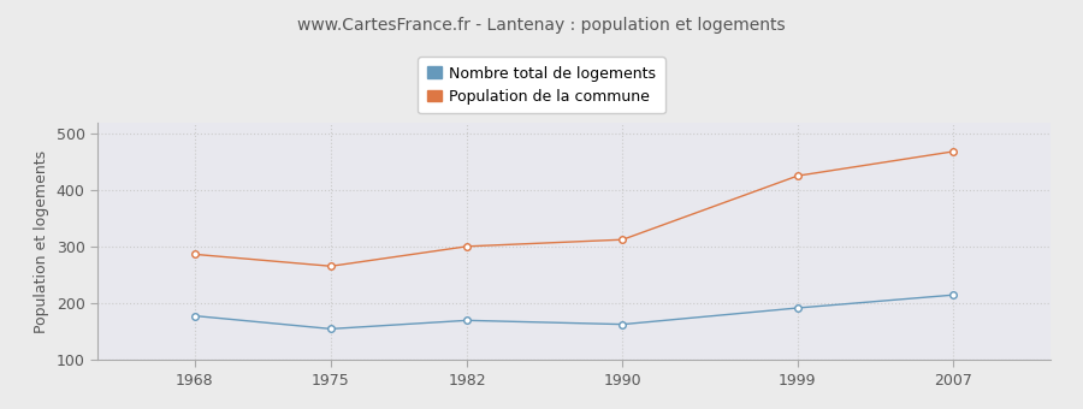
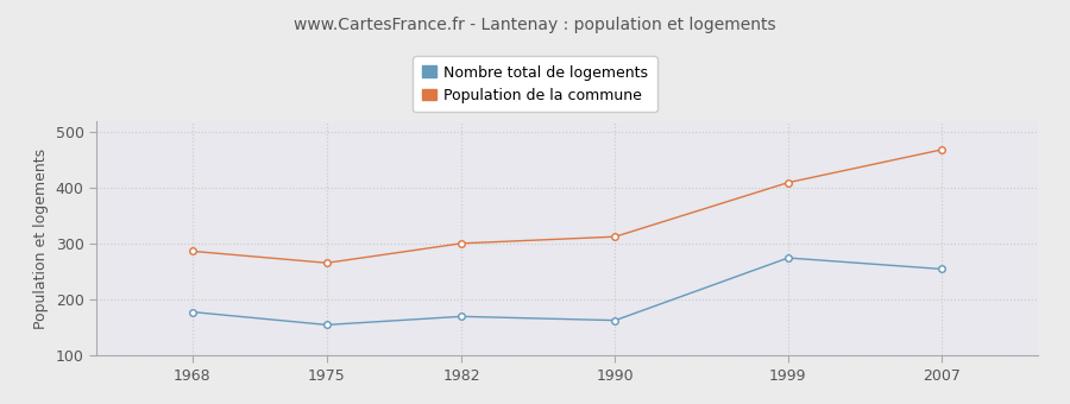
Nombre total de logements/1999: 192 -> 275
Population de la commune/1999: 426 -> 410
Nombre total de logements/2007: 215 -> 255
